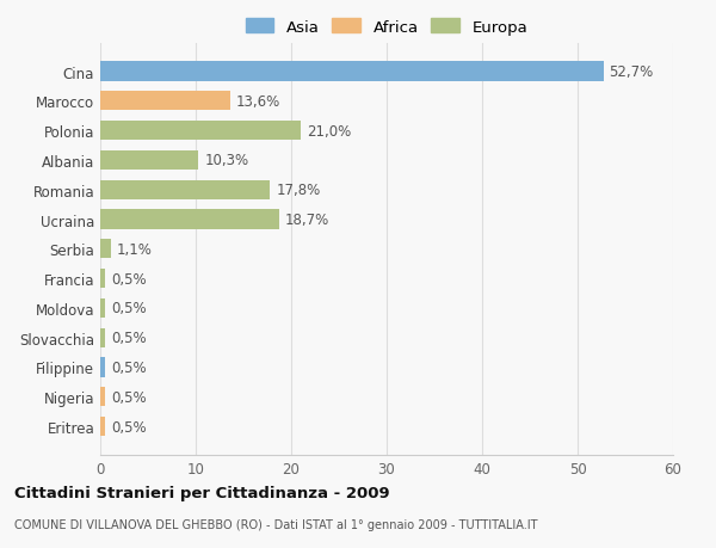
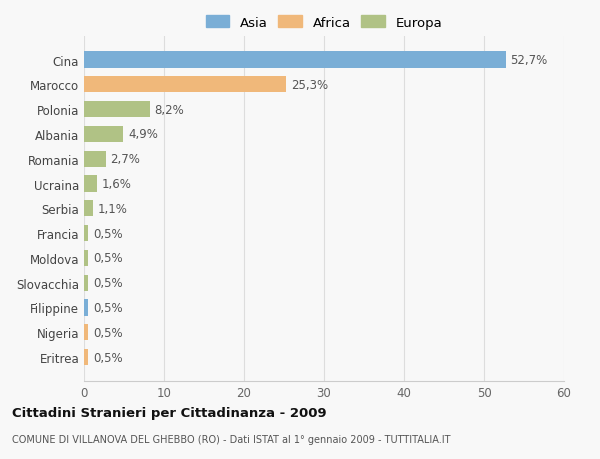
Marocco: 13,6% -> 25,3%
Polonia: 21,0% -> 8,2%
Albania: 10,3% -> 4,9%
Romania: 17,8% -> 2,7%
Ucraina: 18,7% -> 1,6%
